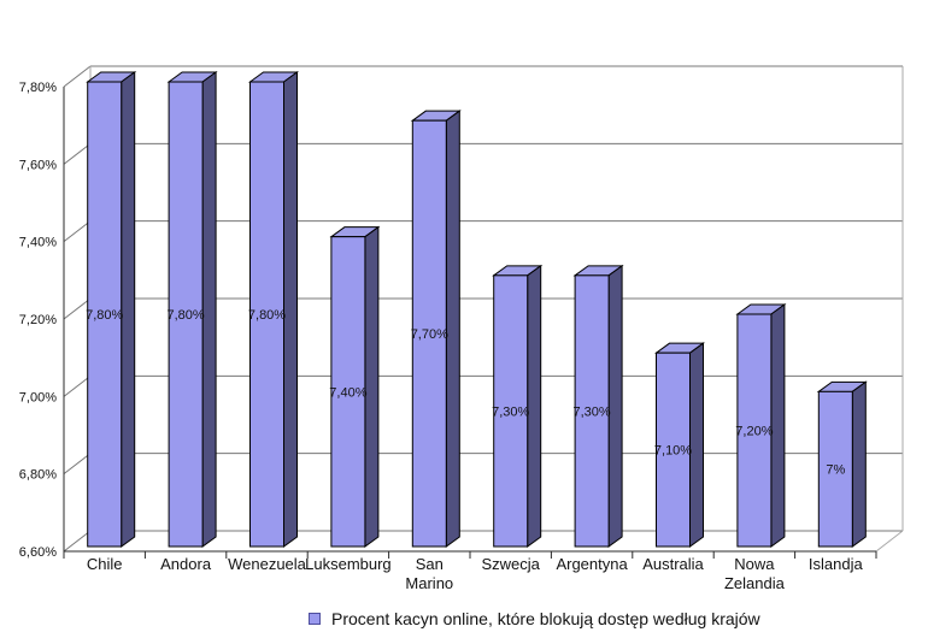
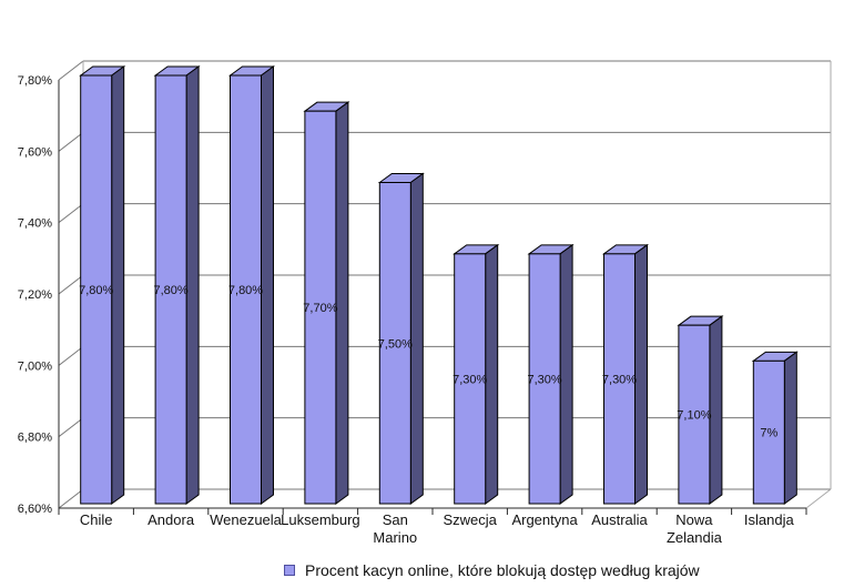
Luksemburg: 7,40% -> 7,70%
San Marino: 7,70% -> 7,50%
Australia: 7,10% -> 7,30%
Nowa Zelandia: 7,20% -> 7,10%
